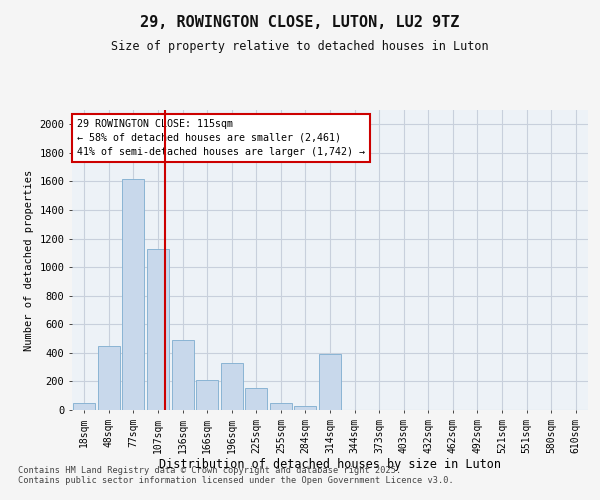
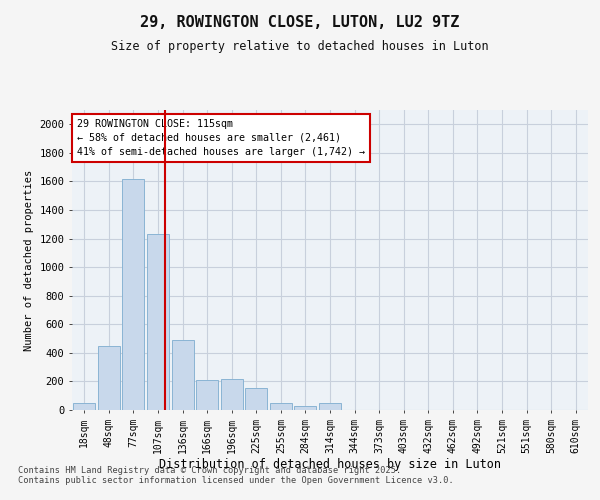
107sqm: 1130 -> 1230
196sqm: 330 -> 220
314sqm: 390 -> 50
